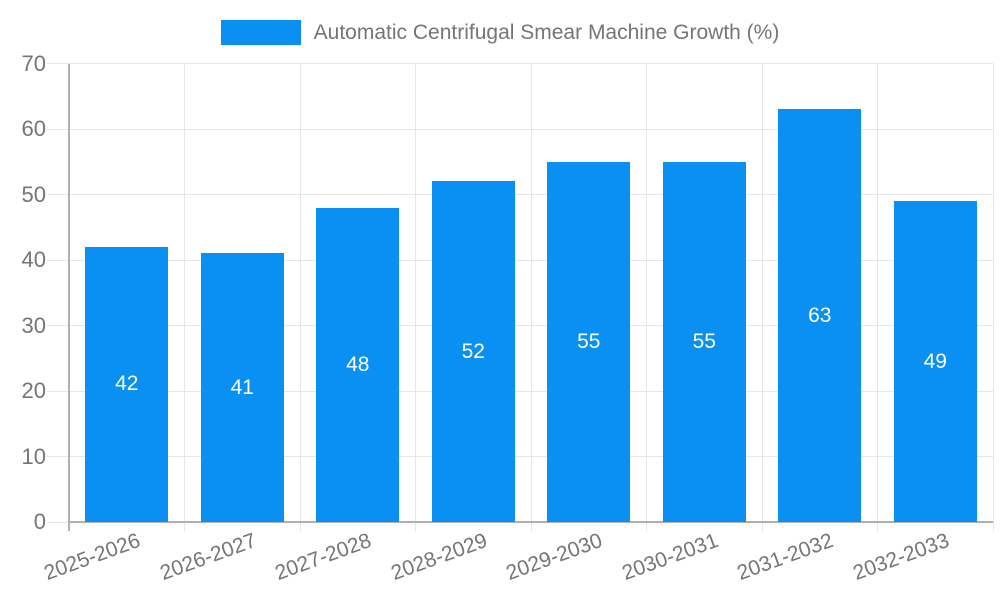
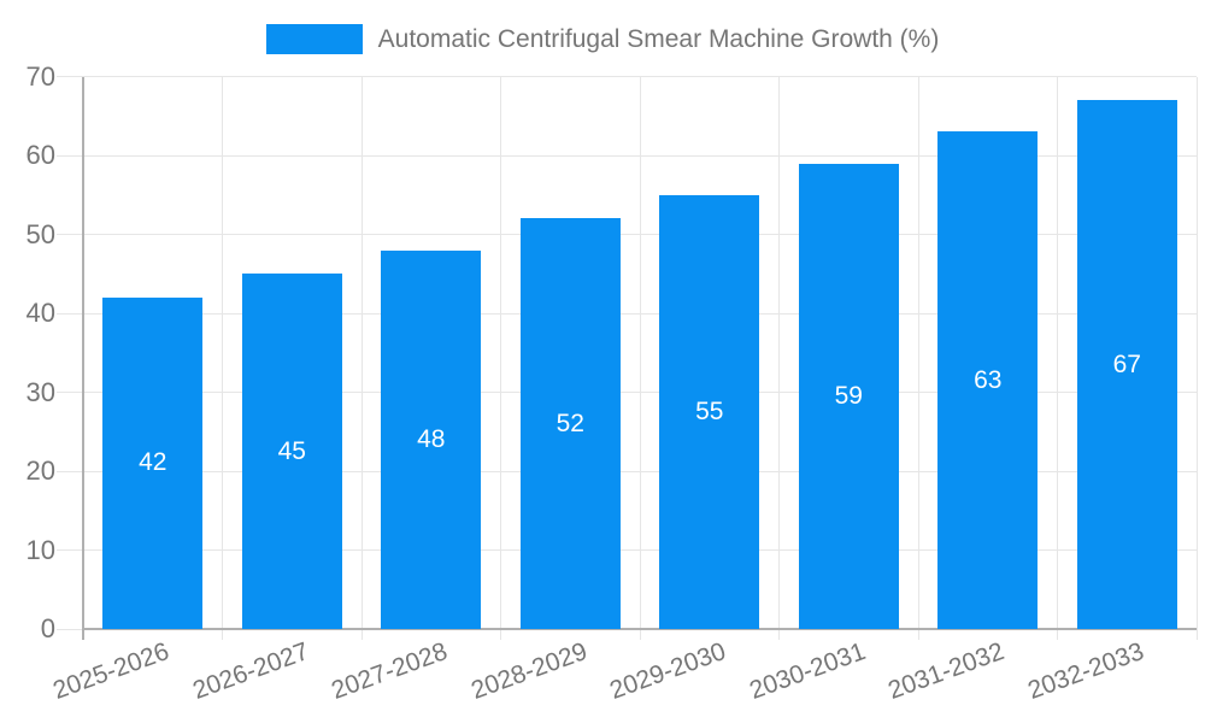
2026-2027: 41 -> 45
2030-2031: 55 -> 59
2032-2033: 49 -> 67
